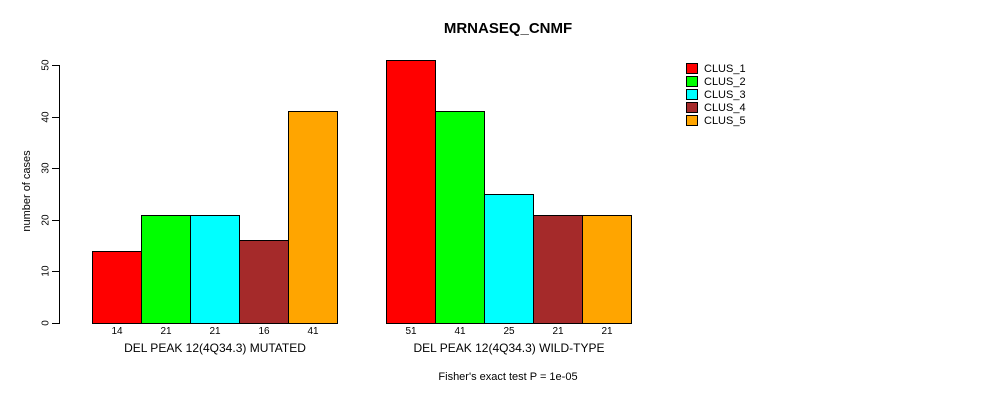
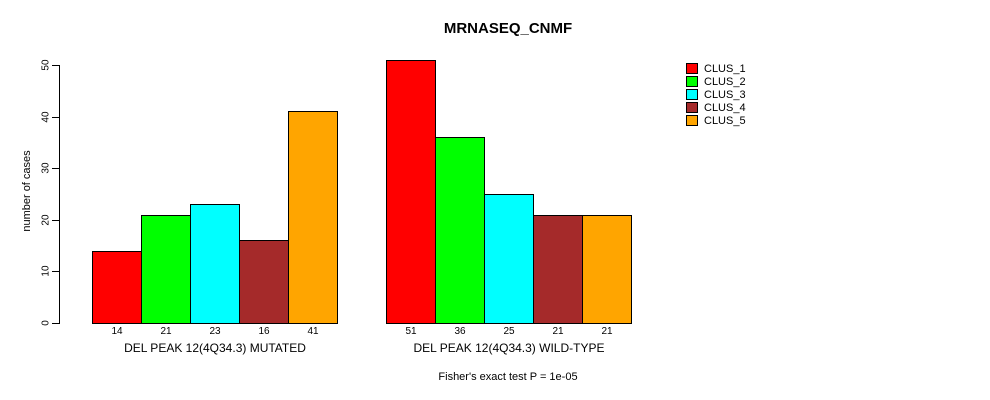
CLUS_3/DEL PEAK 12(4Q34.3) MUTATED: 21 -> 23
CLUS_2/DEL PEAK 12(4Q34.3) WILD-TYPE: 41 -> 36
